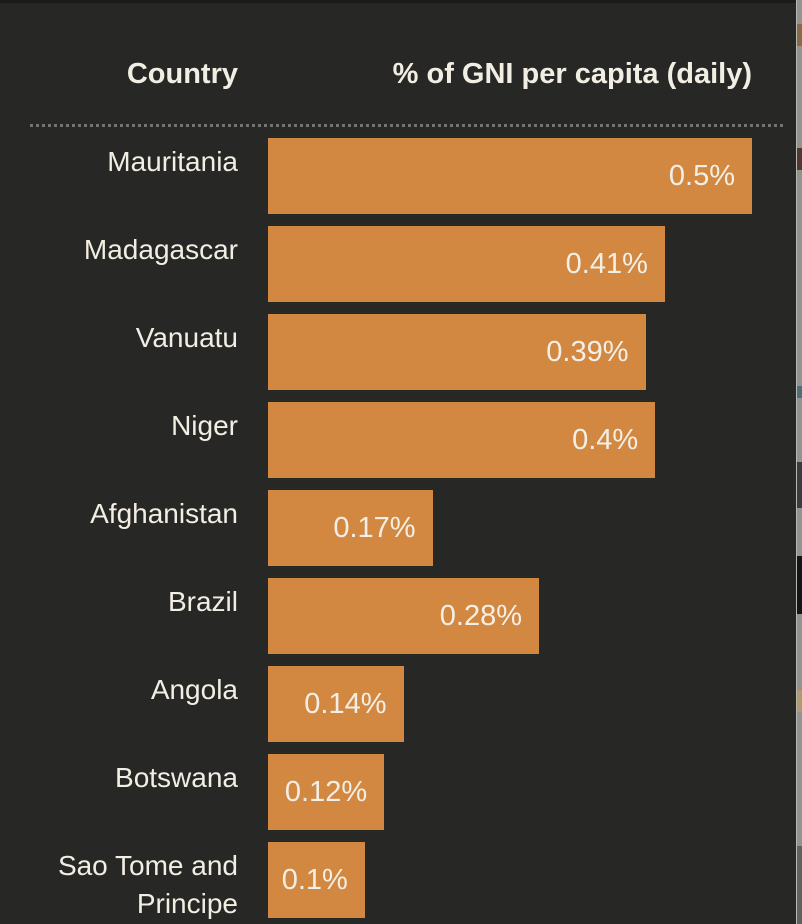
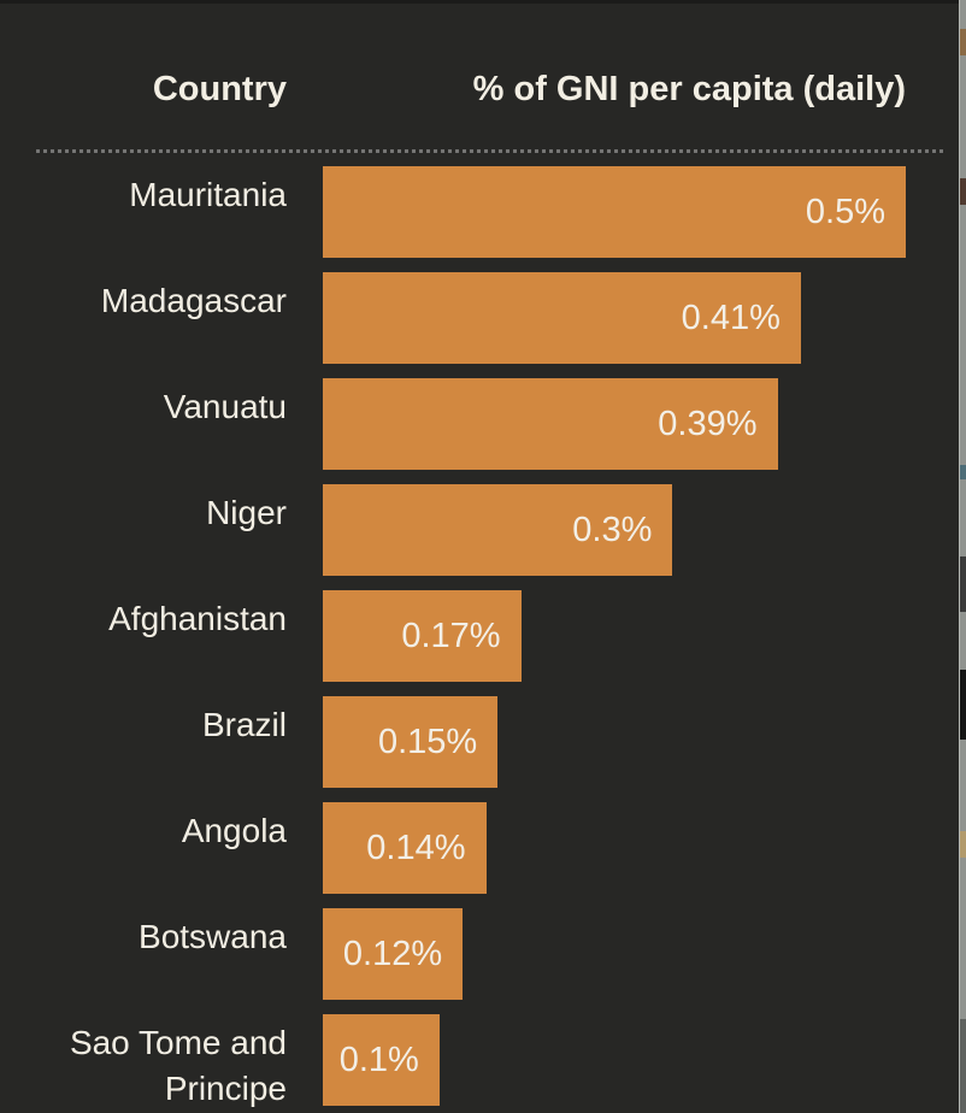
Niger: 0.4% -> 0.3%
Brazil: 0.28% -> 0.15%
